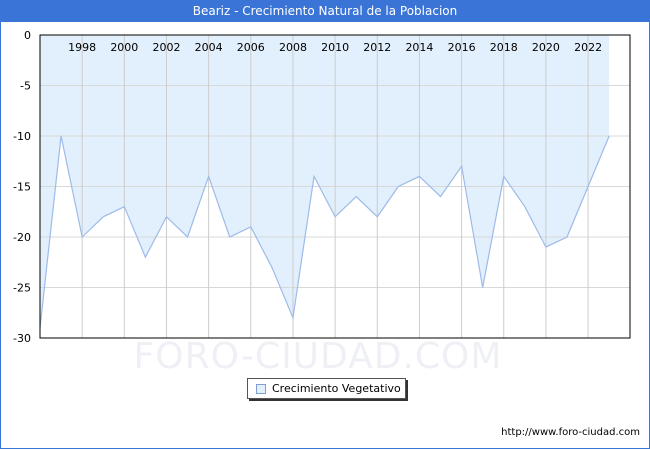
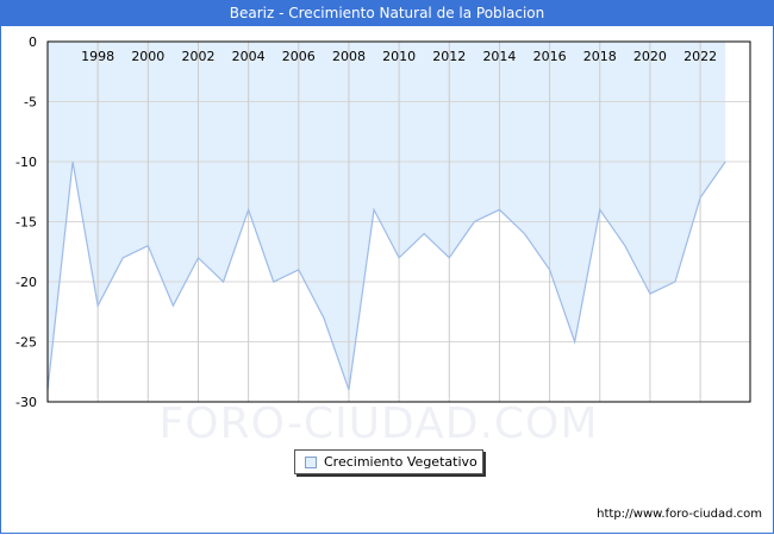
1998: -20 -> -22
2008: -28 -> -29
2016: -13 -> -19
2022: -15 -> -13
